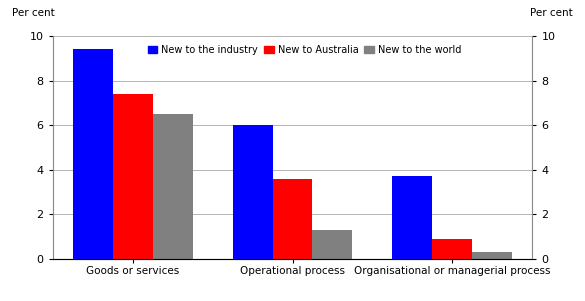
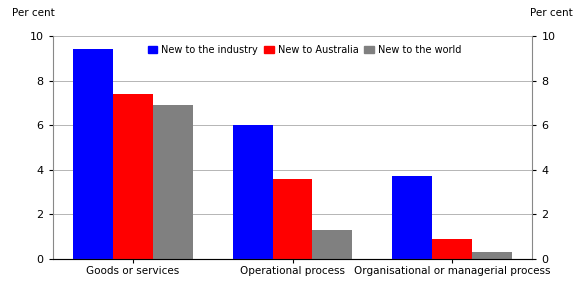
New to the world/Goods or services: 6.5 -> 6.9
